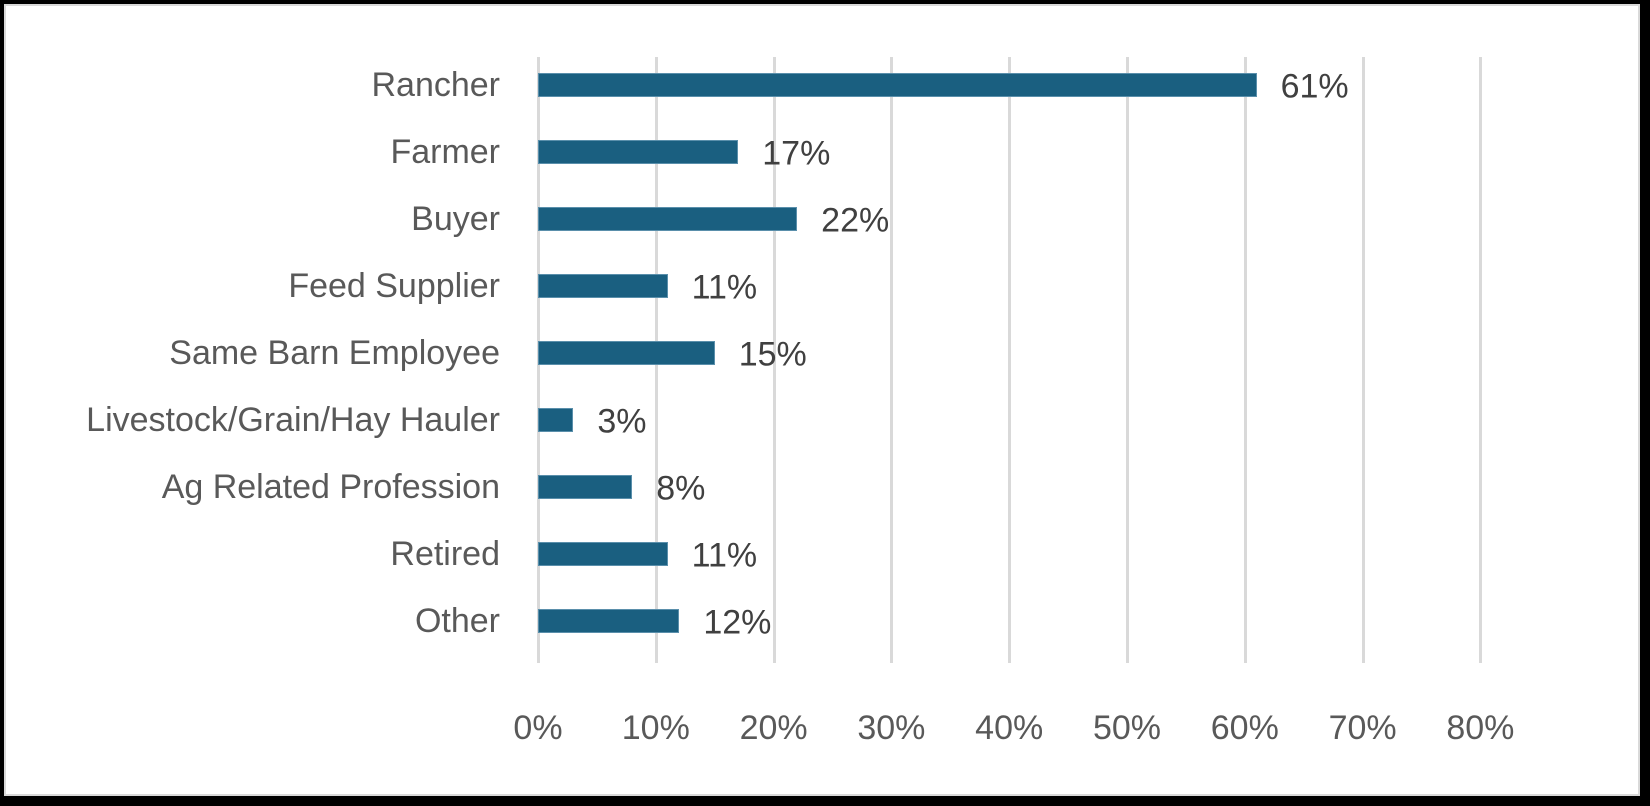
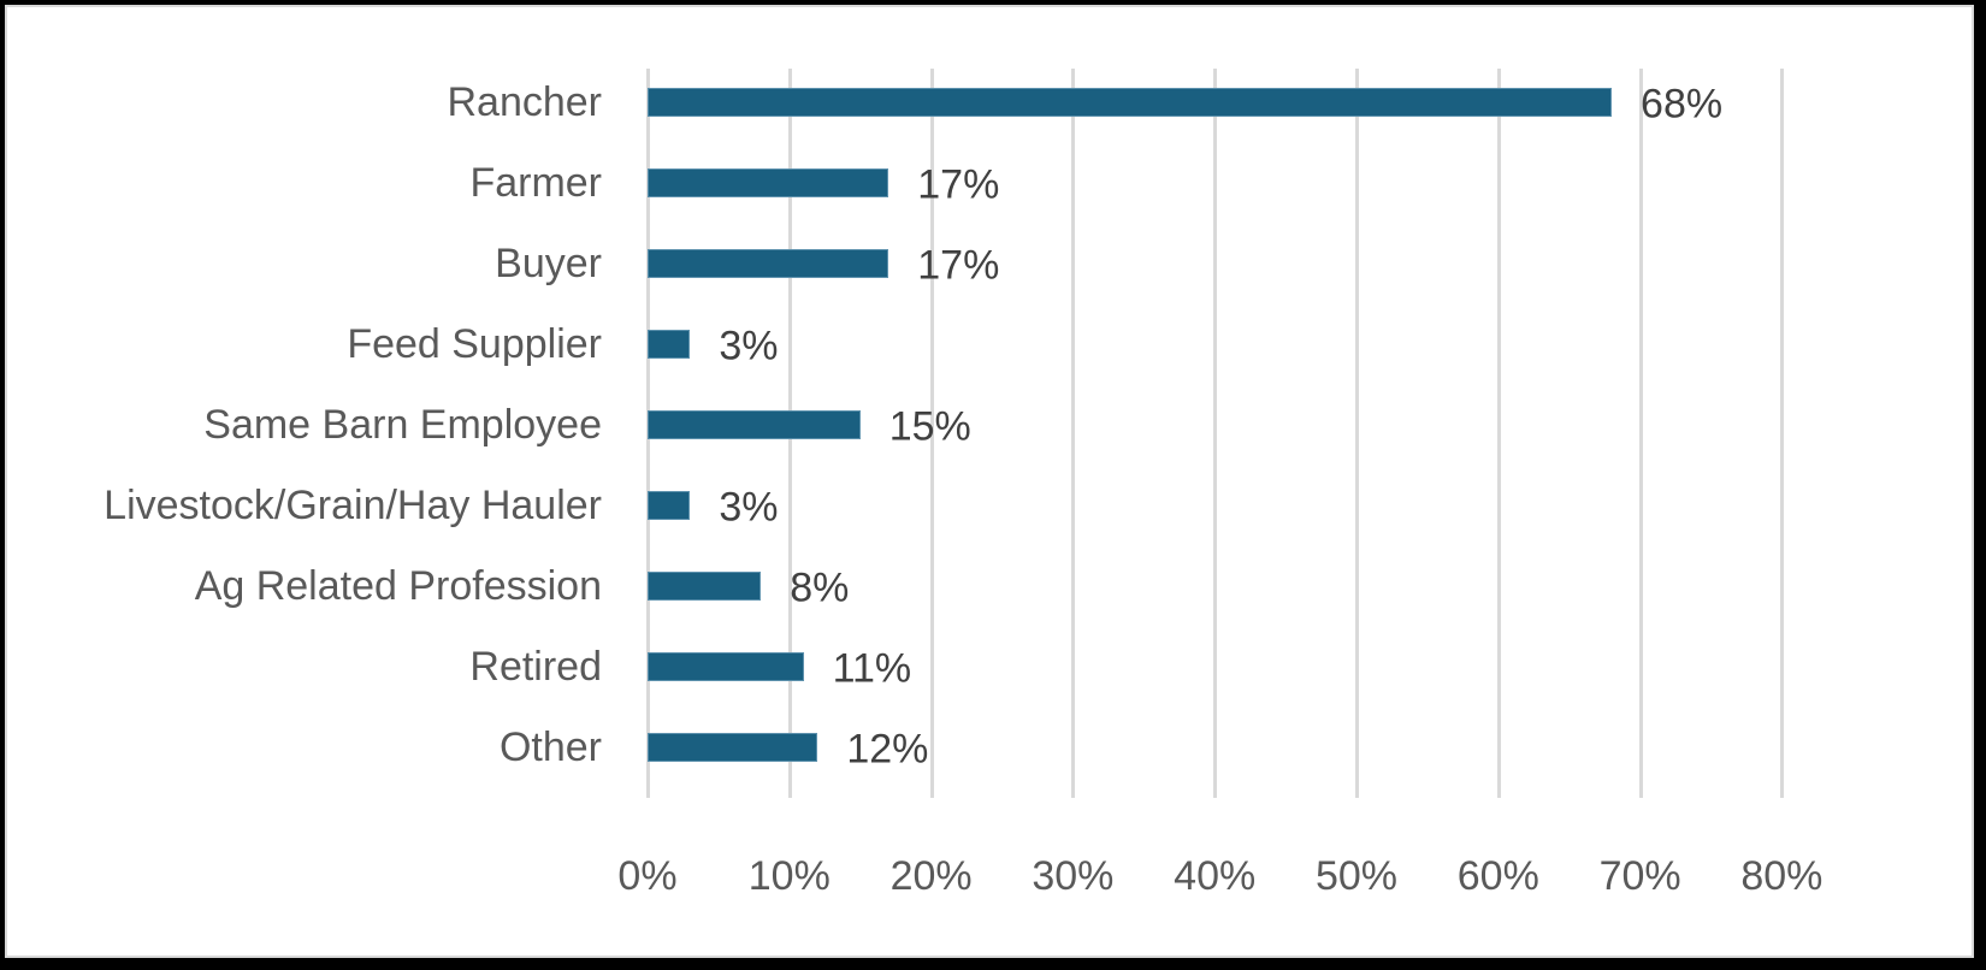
Rancher: 61% -> 68%
Buyer: 22% -> 17%
Feed Supplier: 11% -> 3%
